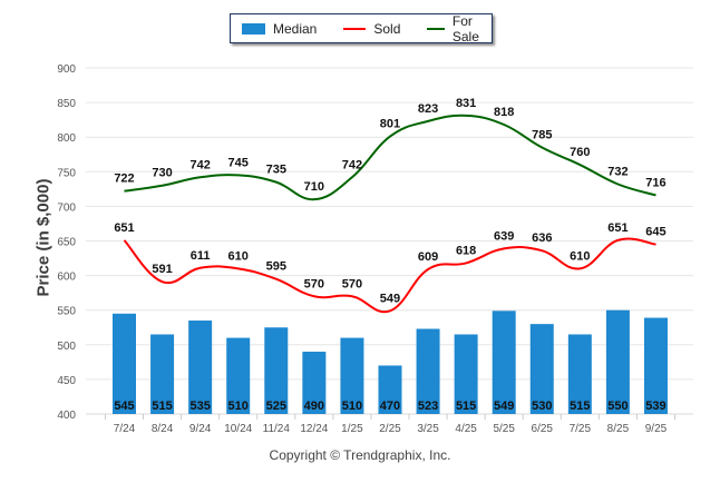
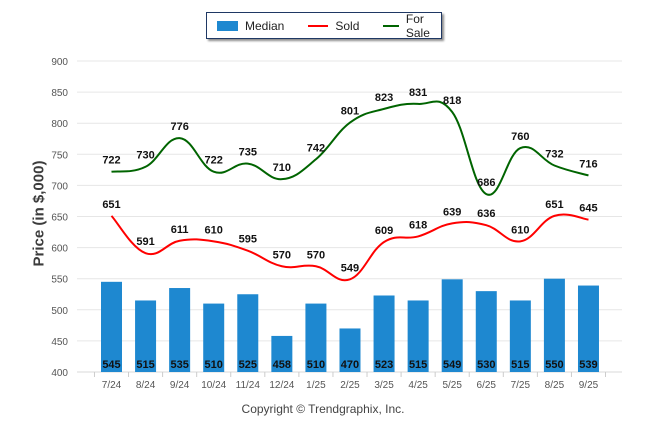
For Sale/9/24: 742 -> 776
For Sale/10/24: 745 -> 722
Median/12/24: 490 -> 458
For Sale/6/25: 785 -> 686
